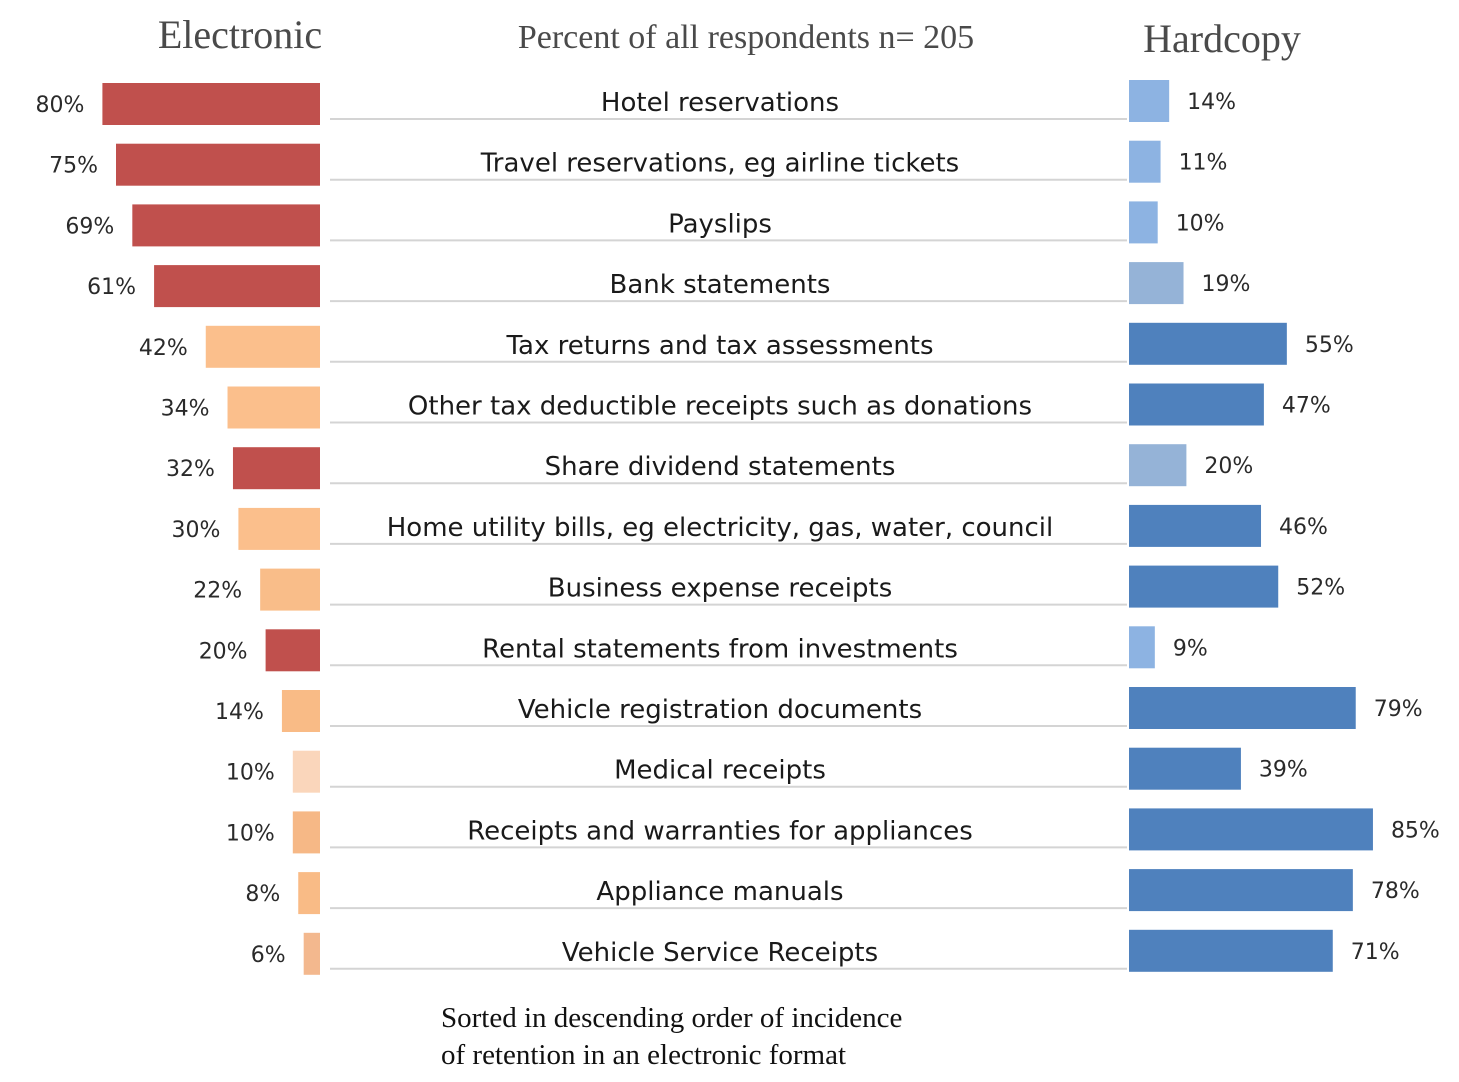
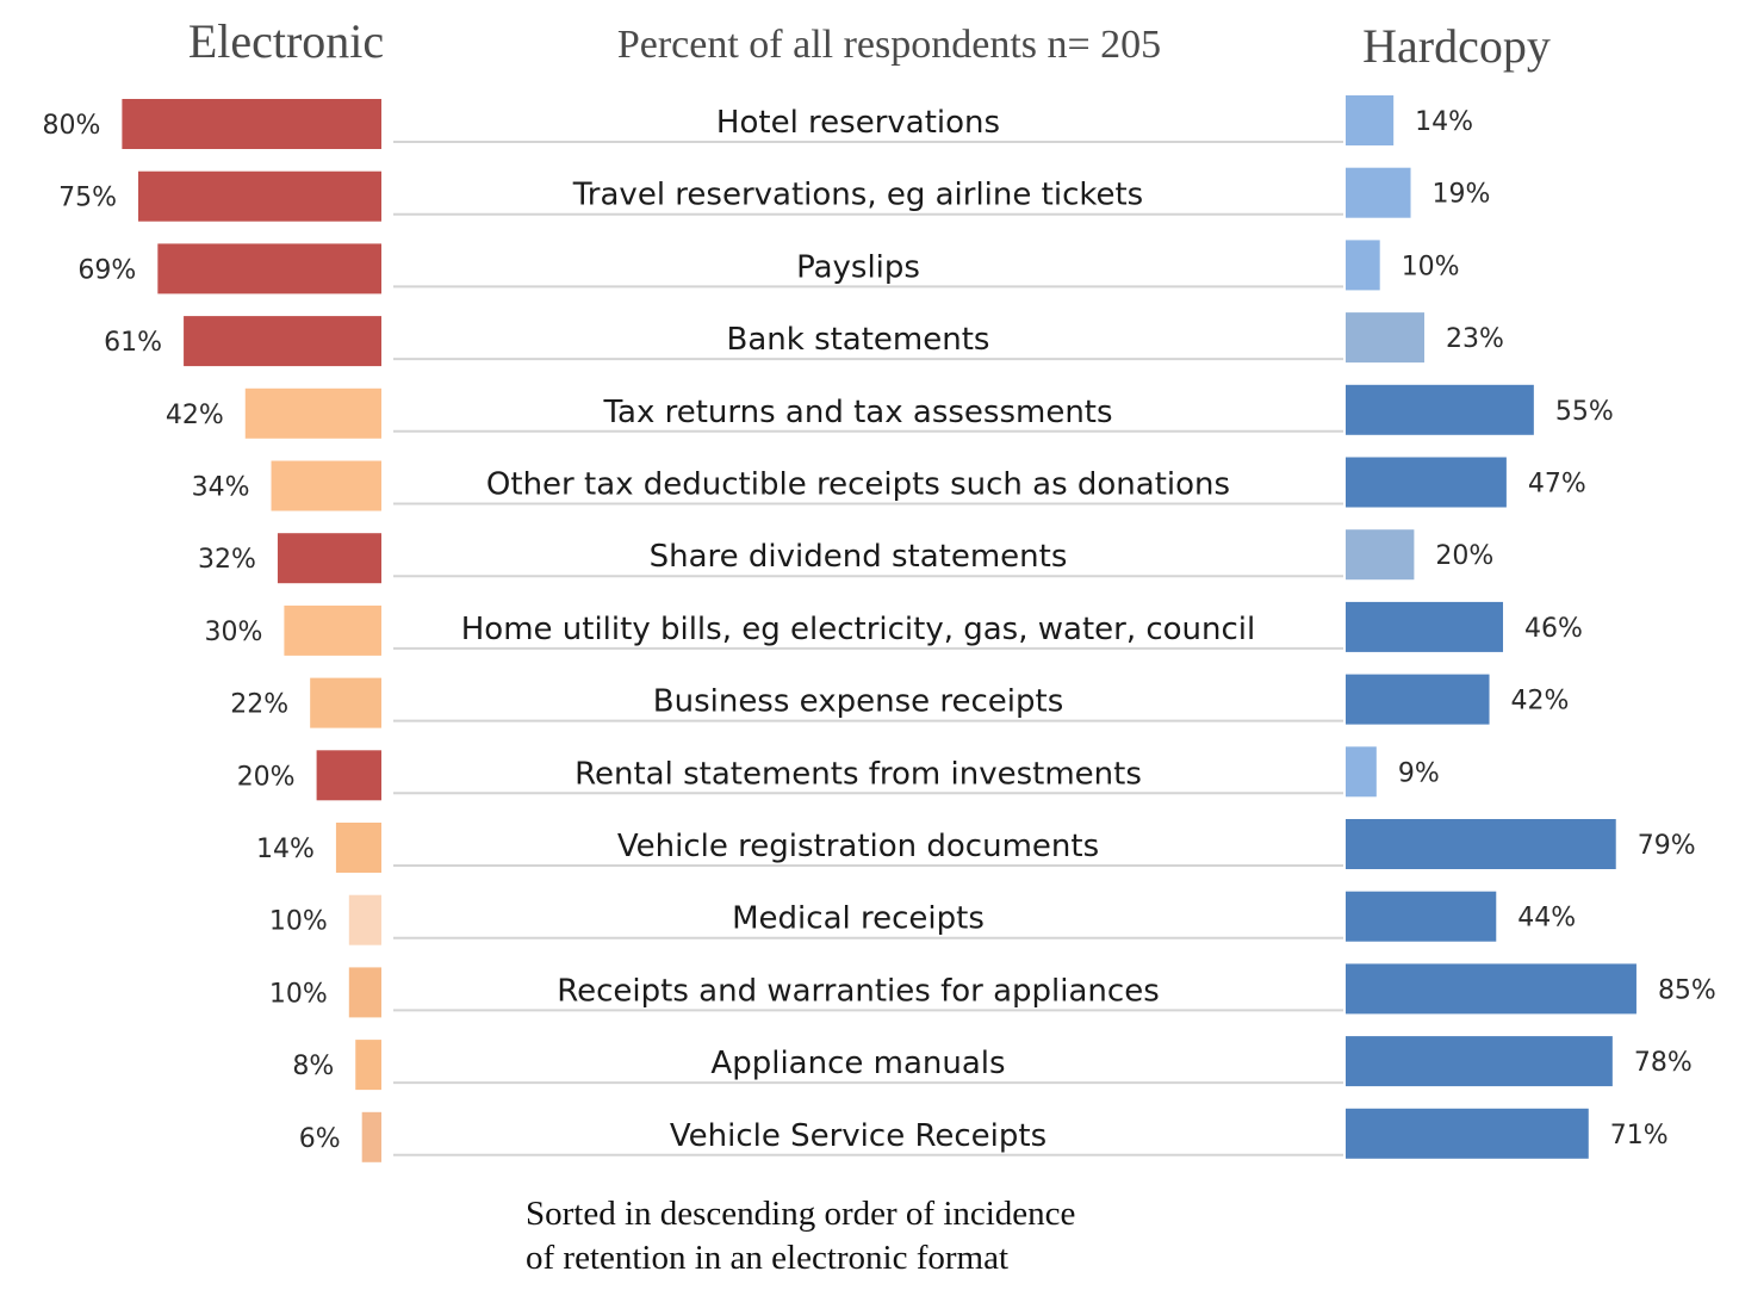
Hardcopy/Travel reservations, eg airline tickets: 11% -> 19%
Hardcopy/Bank statements: 19% -> 23%
Hardcopy/Business expense receipts: 52% -> 42%
Hardcopy/Medical receipts: 39% -> 44%
